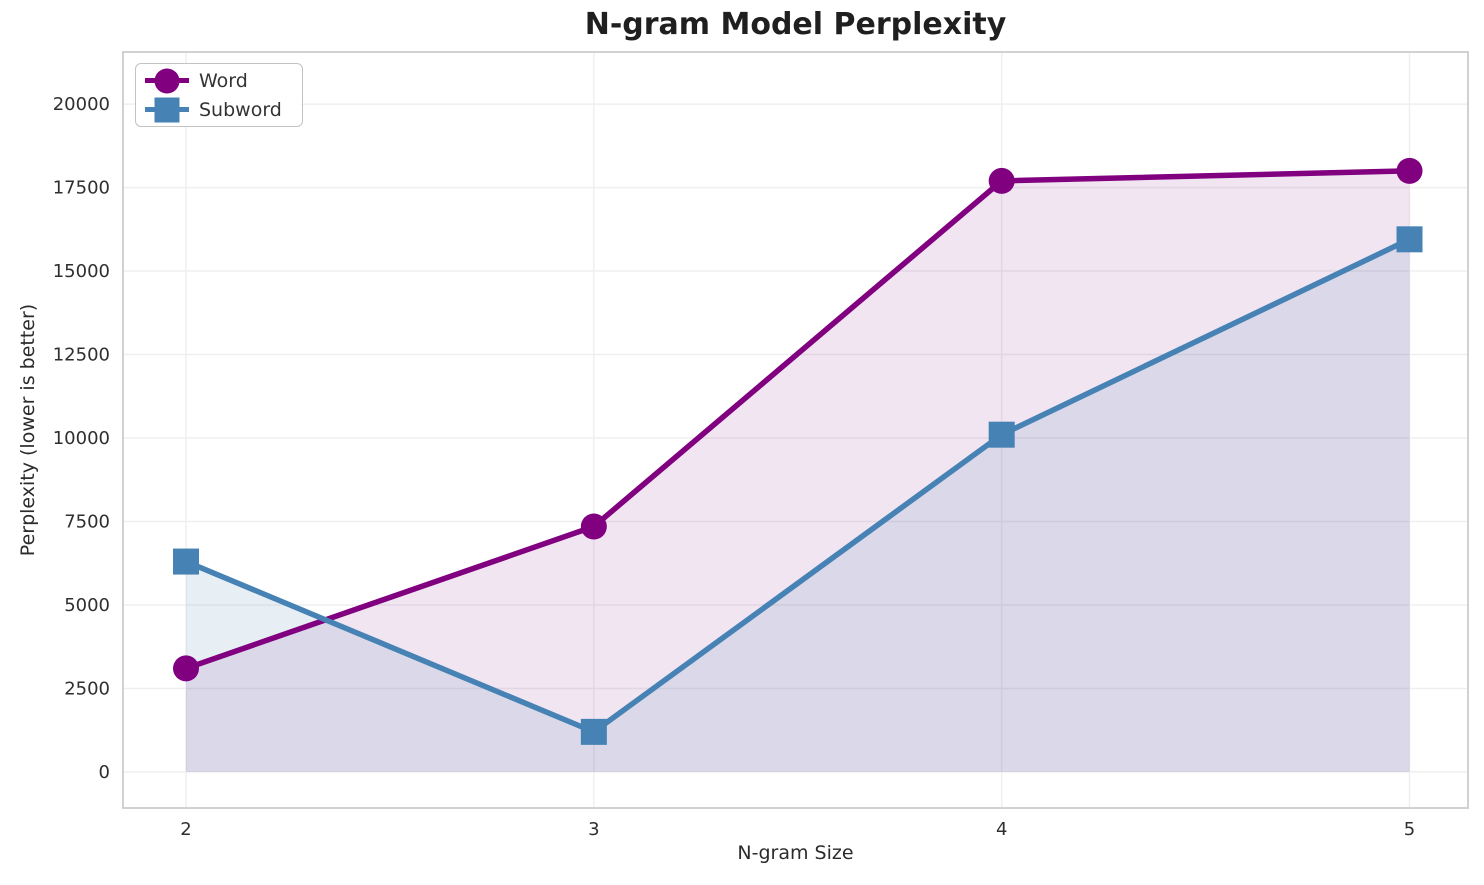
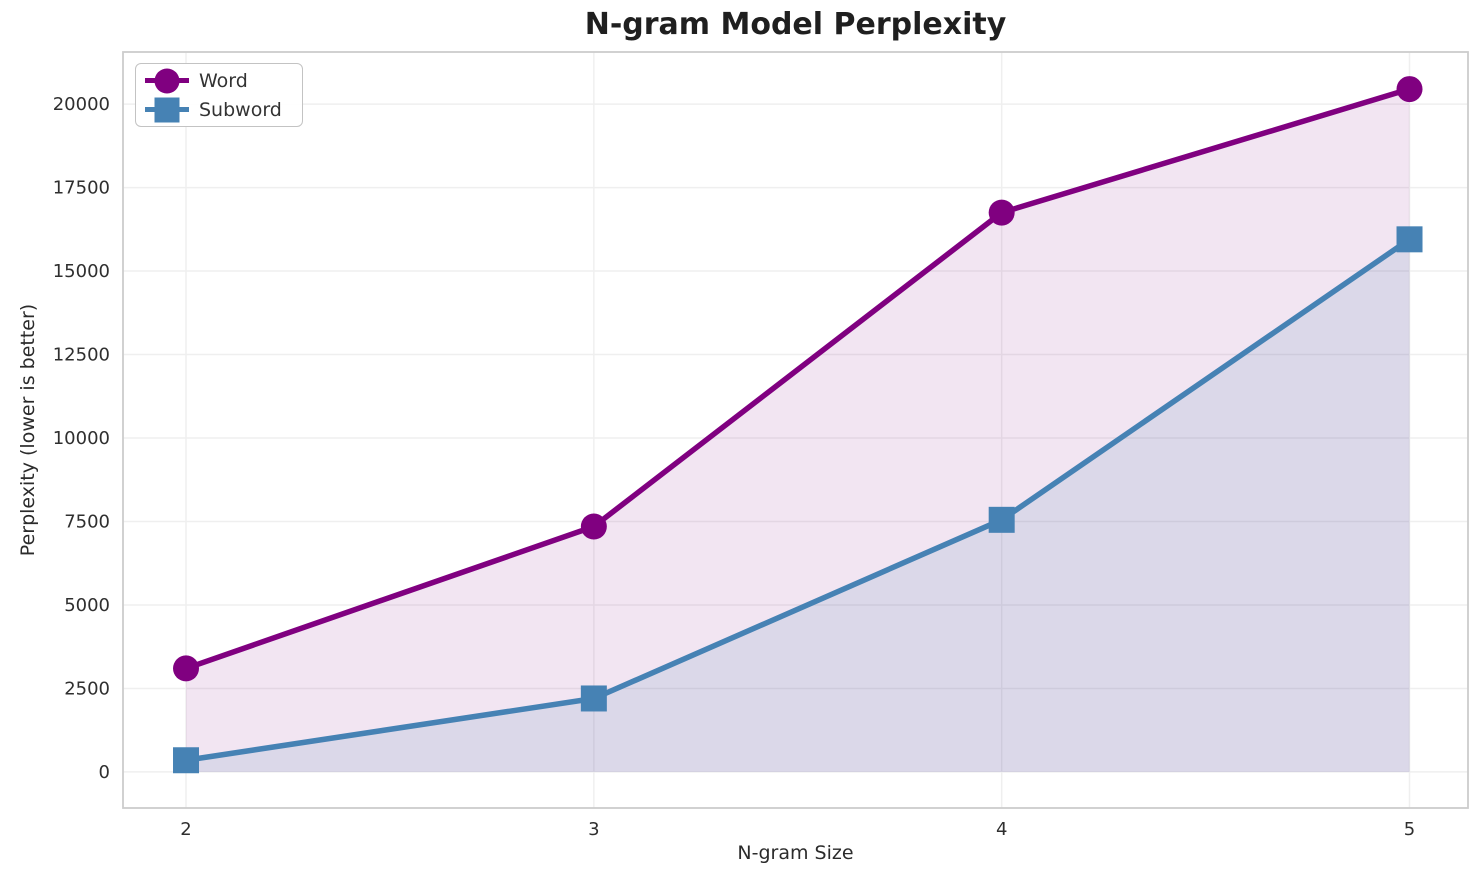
Subword/2: 6300 -> 400
Subword/3: 1200 -> 2200
Word/4: 17700 -> 16800
Subword/4: 10100 -> 7600
Word/5: 18000 -> 20400
